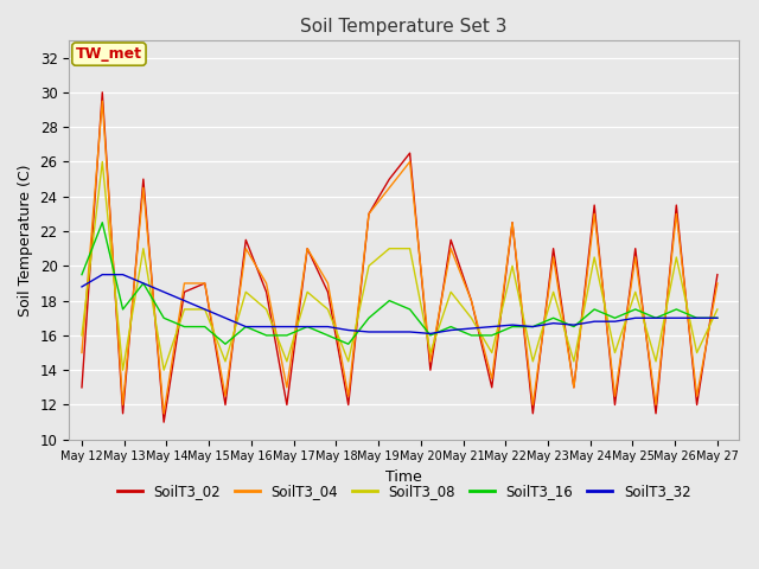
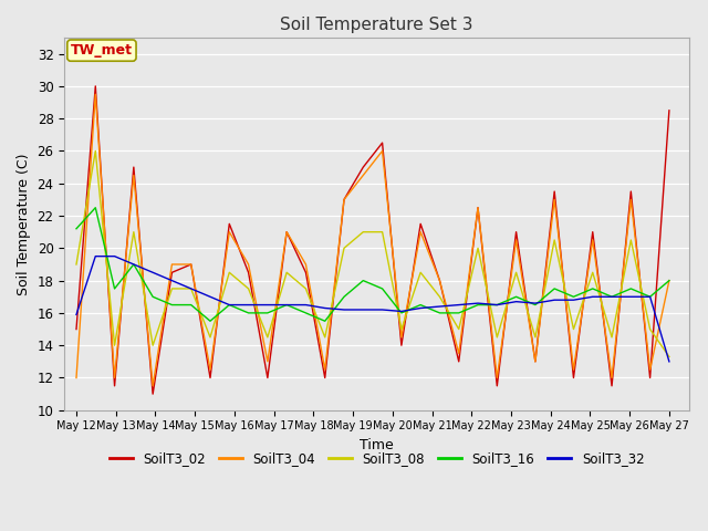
SoilT3_02/May 12: 13.0 -> 15.0
SoilT3_04/May 12: 15.0 -> 12.0
SoilT3_08/May 12: 16.0 -> 19.0
SoilT3_16/May 12: 19.5 -> 21.2
SoilT3_32/May 12: 18.8 -> 15.9
SoilT3_02/May 27: 19.5 -> 28.5
SoilT3_04/May 27: 19.0 -> 18.0
SoilT3_08/May 27: 17.5 -> 13.3
SoilT3_16/May 27: 17.0 -> 18.0
SoilT3_32/May 27: 17.0 -> 13.0
